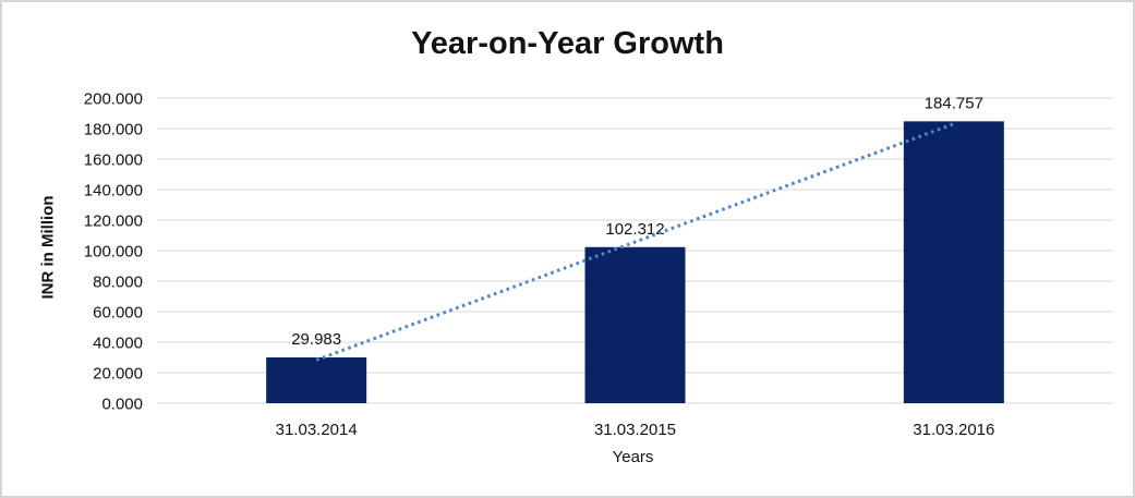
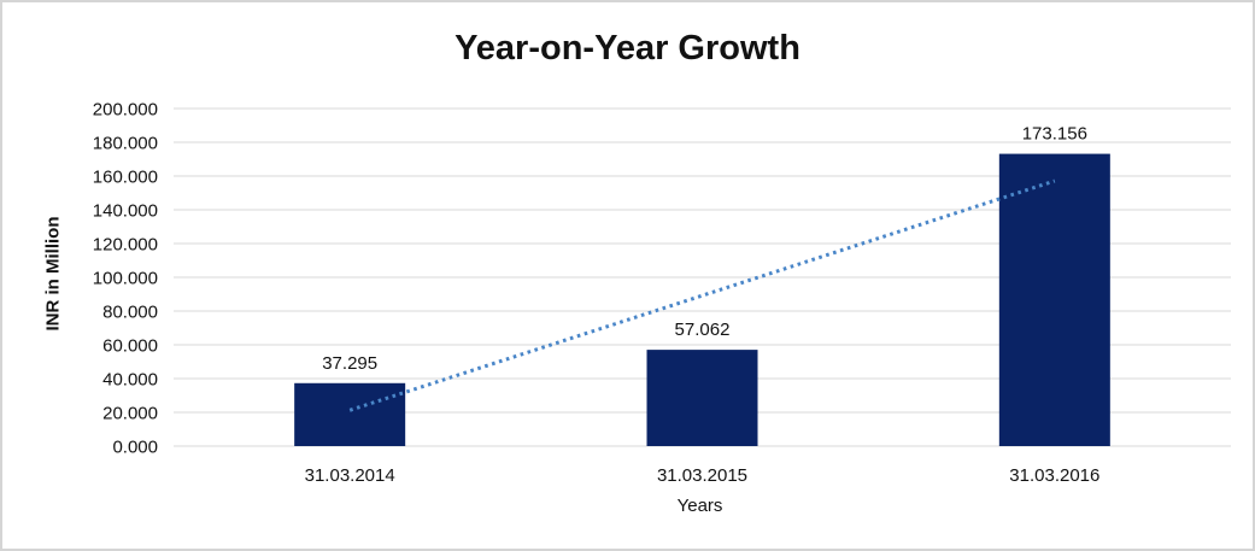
31.03.2014: 29.983 -> 37.295
31.03.2015: 102.312 -> 57.062
31.03.2016: 184.757 -> 173.156
